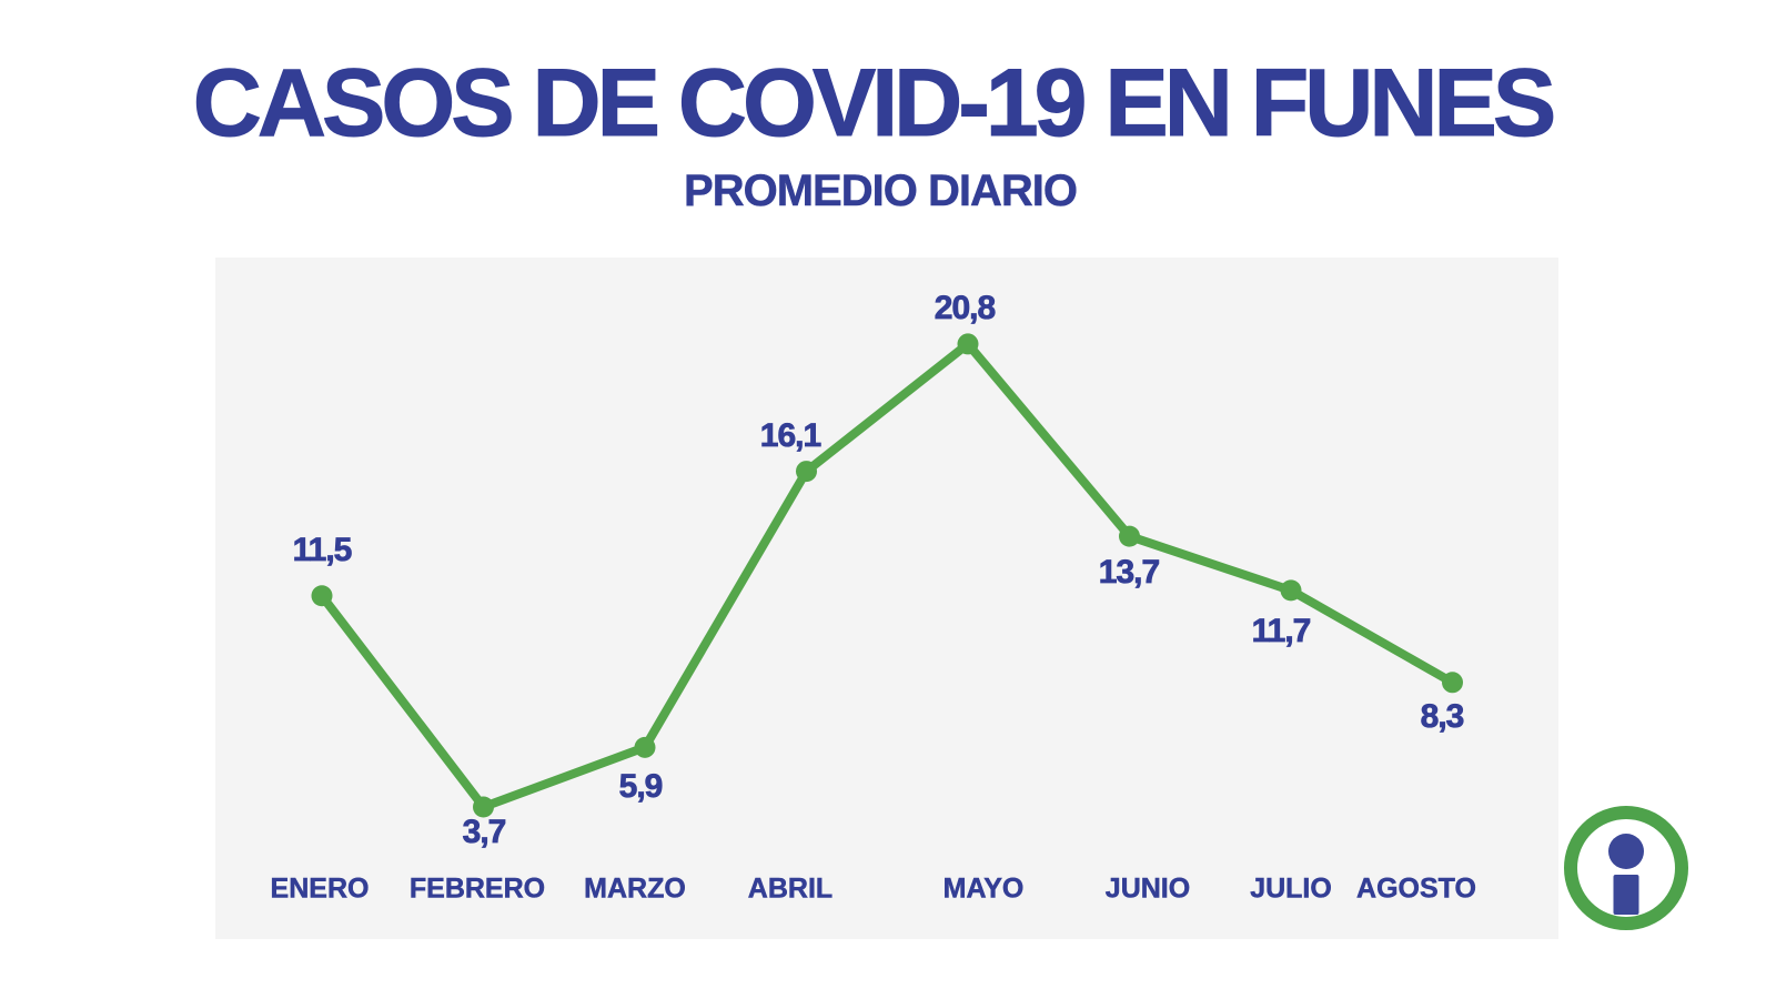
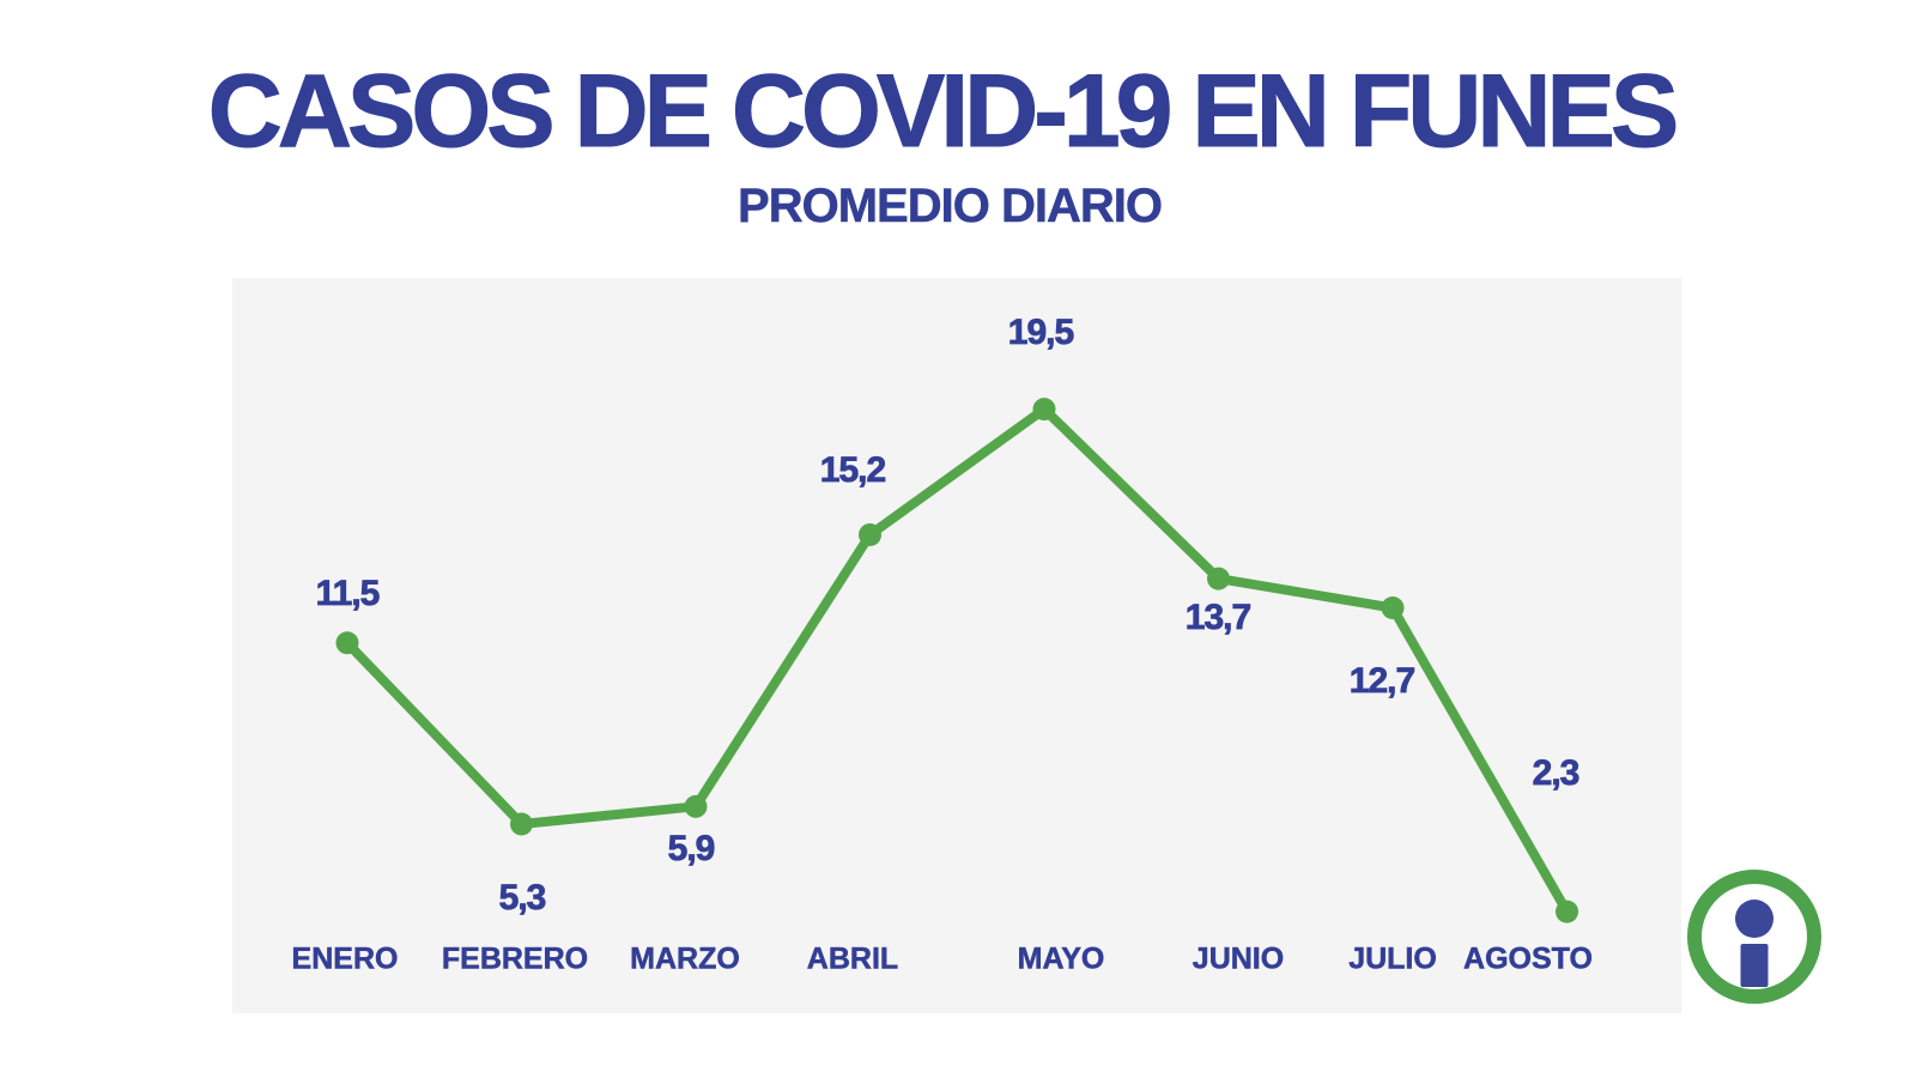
FEBRERO: 3,7 -> 5,3
ABRIL: 16,1 -> 15,2
MAYO: 20,8 -> 19,5
JULIO: 11,7 -> 12,7
AGOSTO: 8,3 -> 2,3
